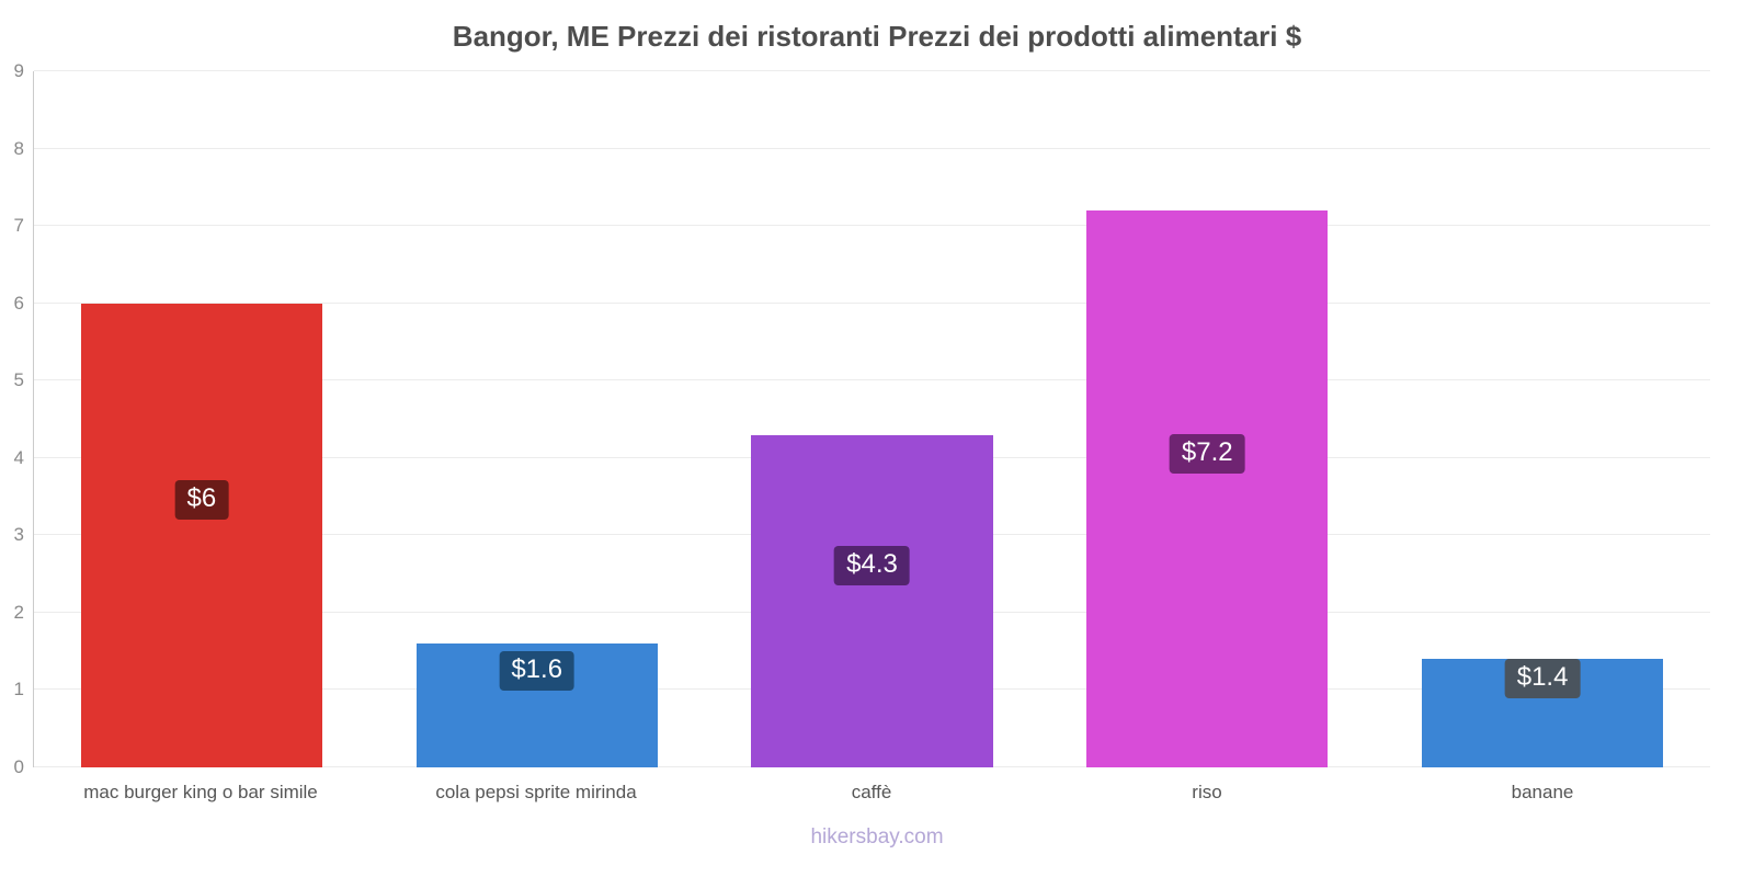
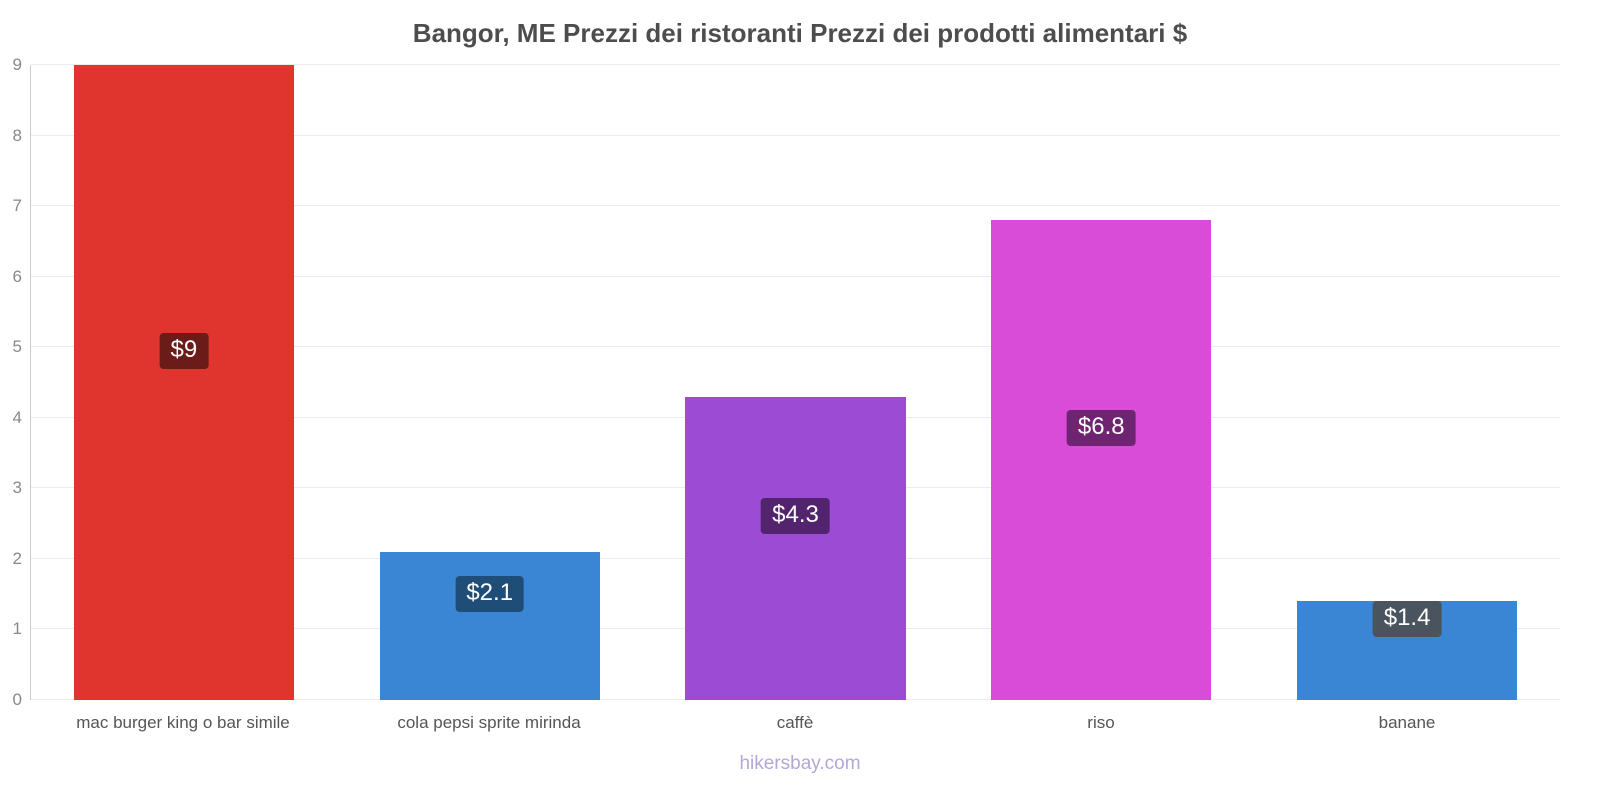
mac burger king o bar simile: $6 -> $9
cola pepsi sprite mirinda: $1.6 -> $2.1
riso: $7.2 -> $6.8
